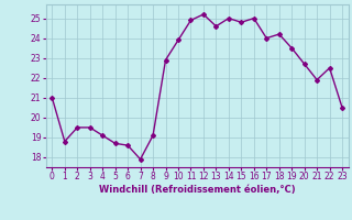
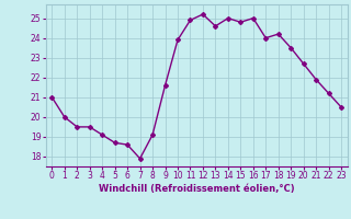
1: 18.8 -> 20.0
9: 22.9 -> 21.6
22: 22.5 -> 21.2
